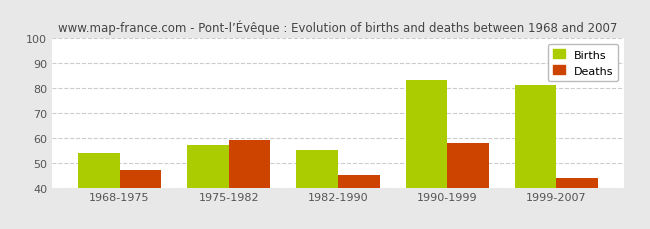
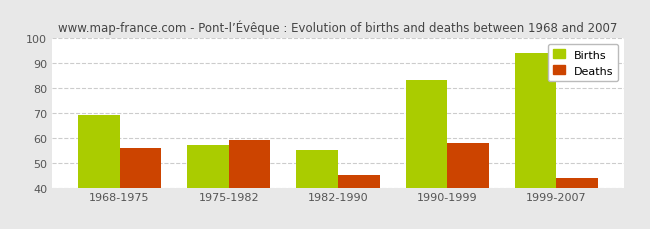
Births/1968-1975: 54 -> 69
Deaths/1968-1975: 47 -> 56
Births/1999-2007: 81 -> 94
